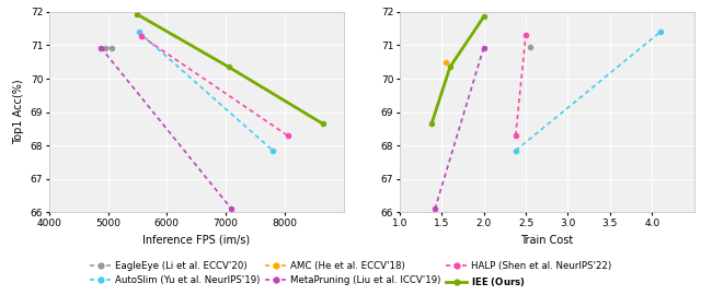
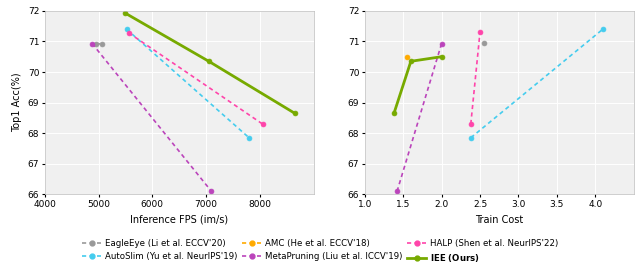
2.0: 71.85 -> 70.50
